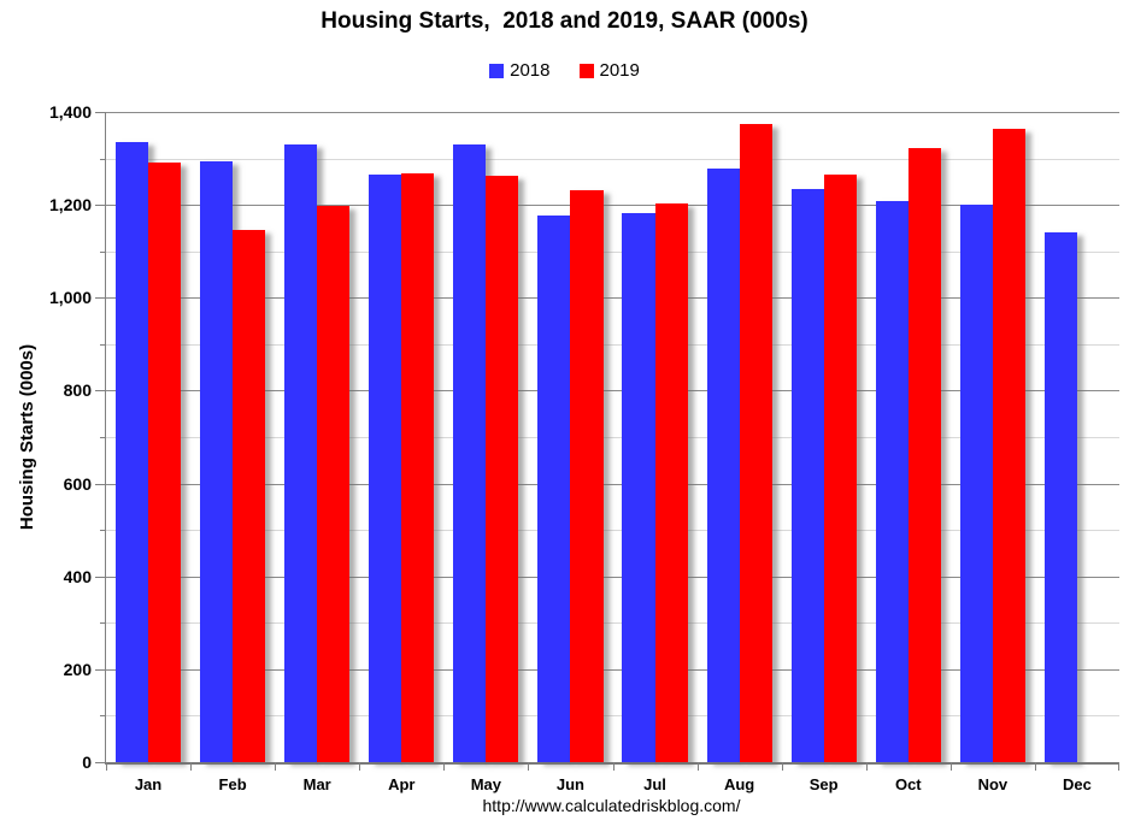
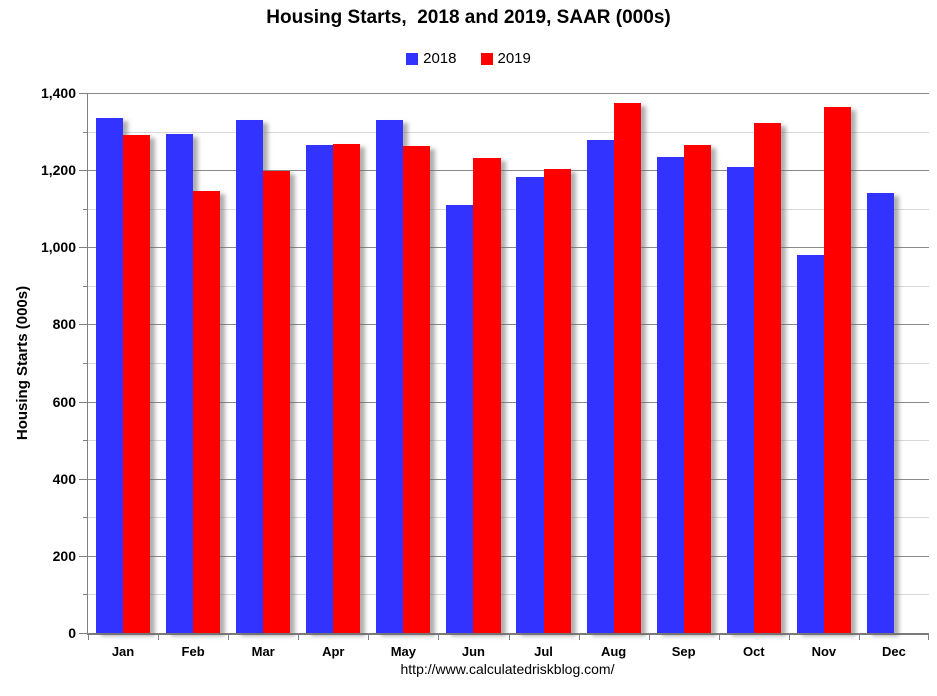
2018/Jun: 1180 -> 1110
2018/Nov: 1200 -> 980
